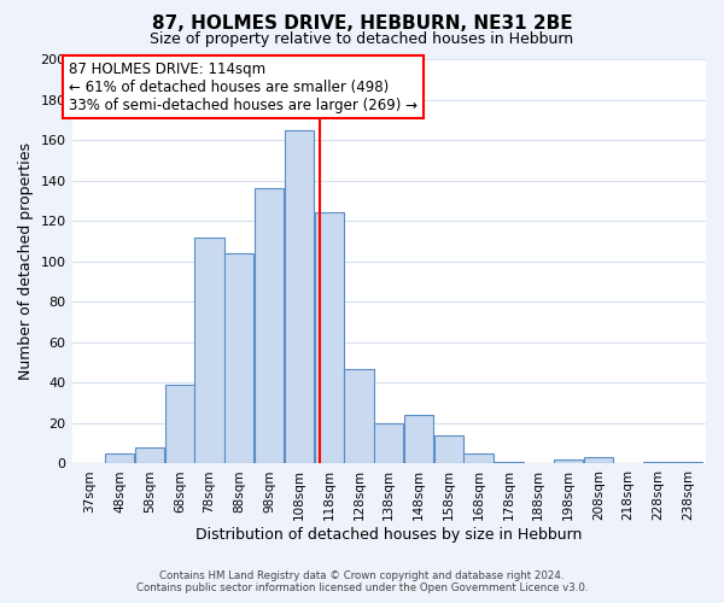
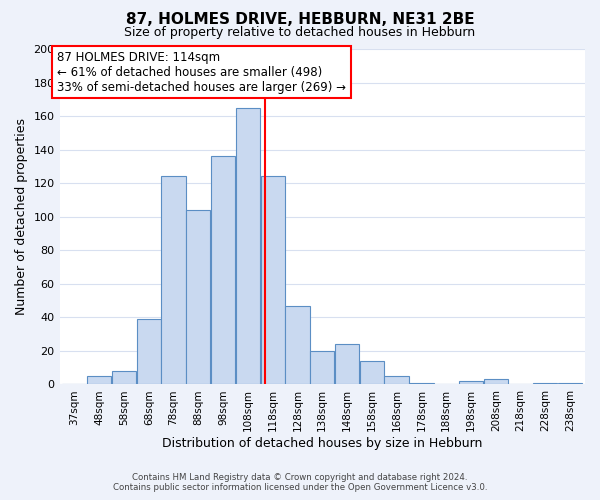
78sqm: 112 -> 124
